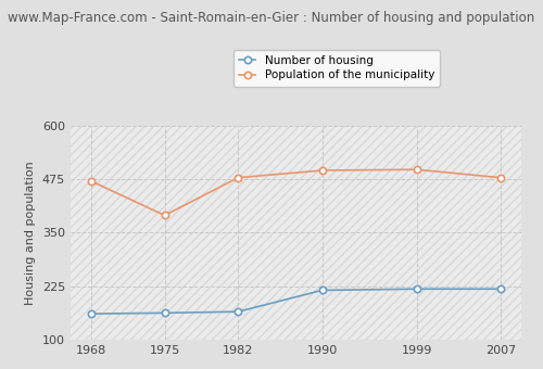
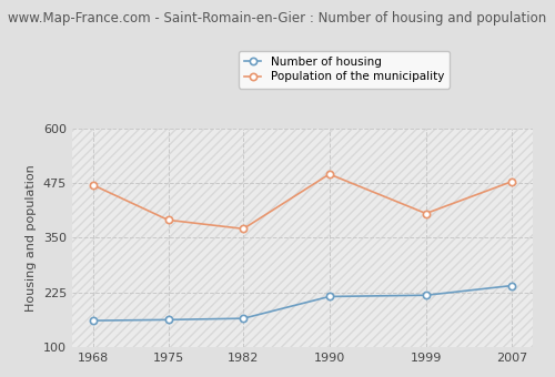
Population of the municipality/1982: 478 -> 370
Population of the municipality/1999: 497 -> 405
Number of housing/2007: 218 -> 240
